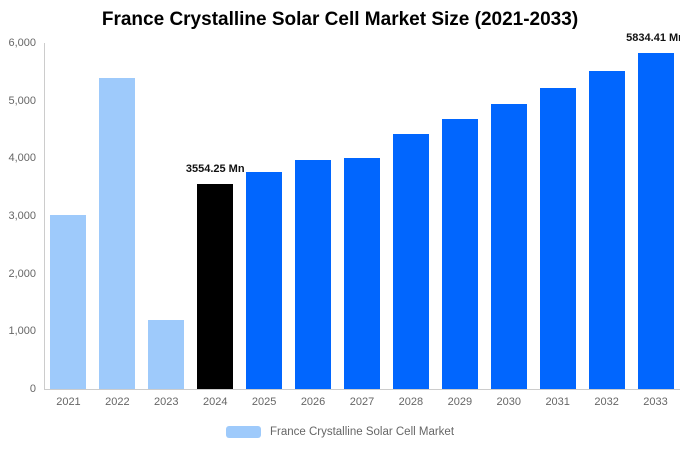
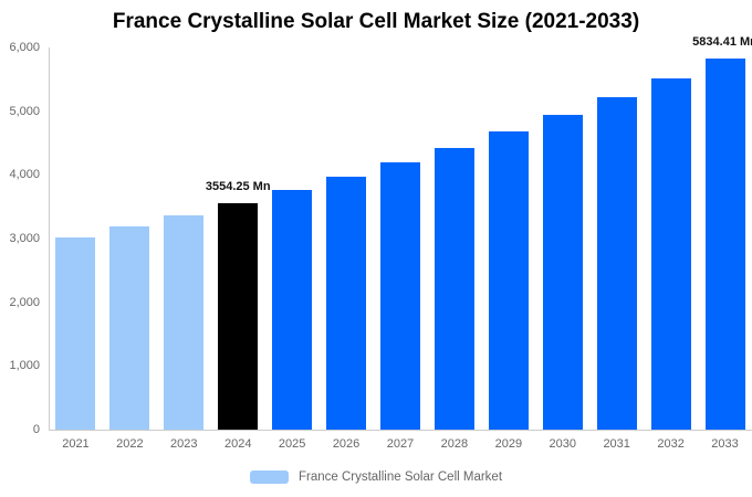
2022: 5400 -> 3200
2023: 1200 -> 3400
2027: 4000 -> 4200
